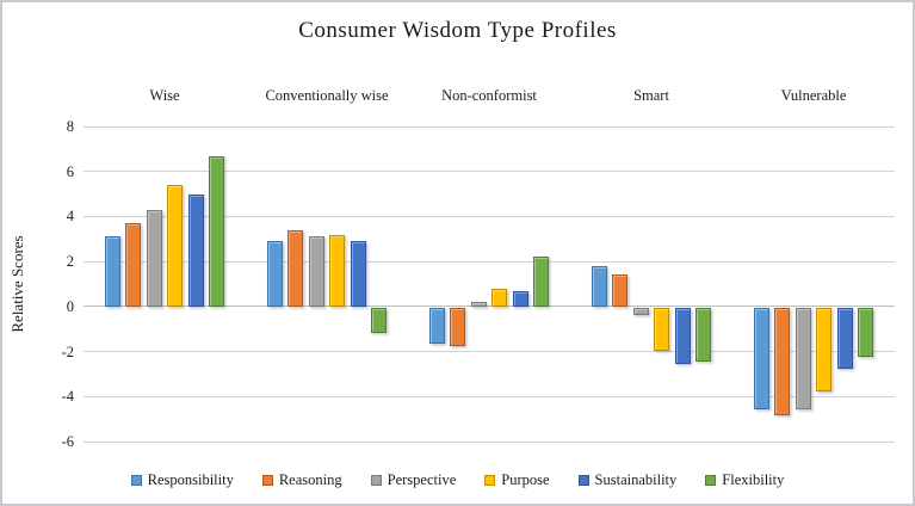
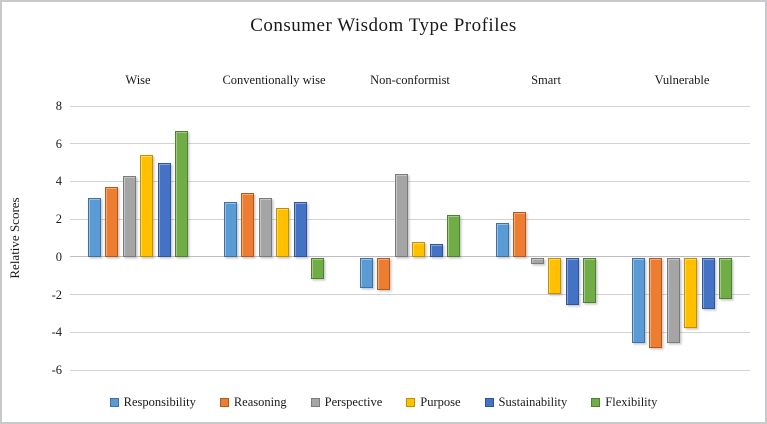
Purpose/Conventionally wise: 3.2 -> 2.6
Perspective/Non-conformist: 0.2 -> 4.4
Reasoning/Smart: 1.4 -> 2.4
